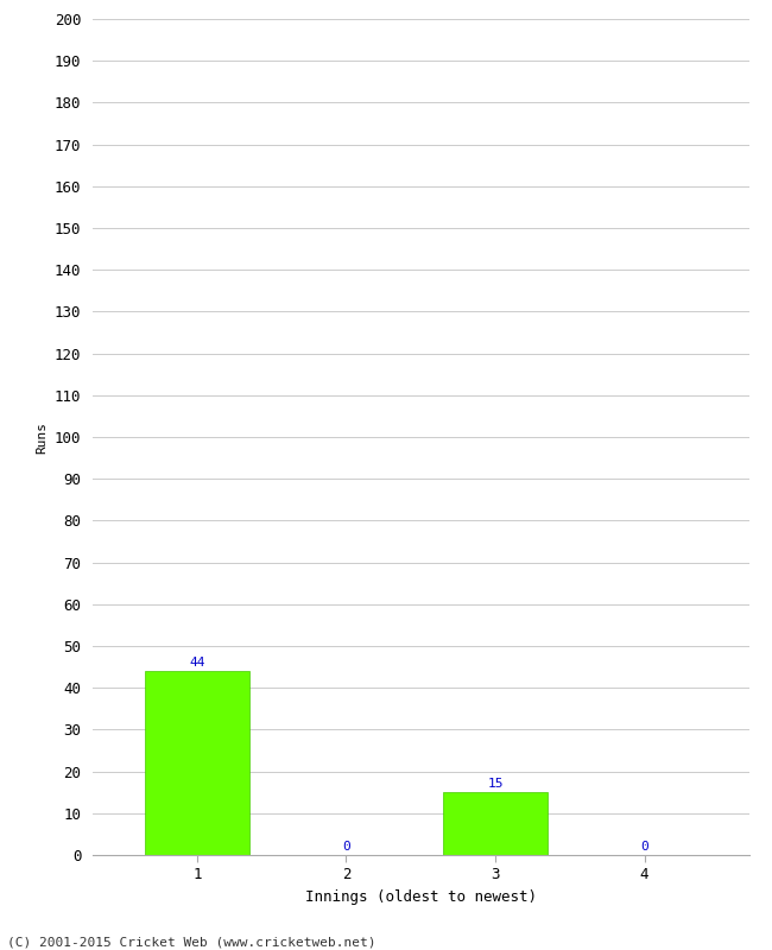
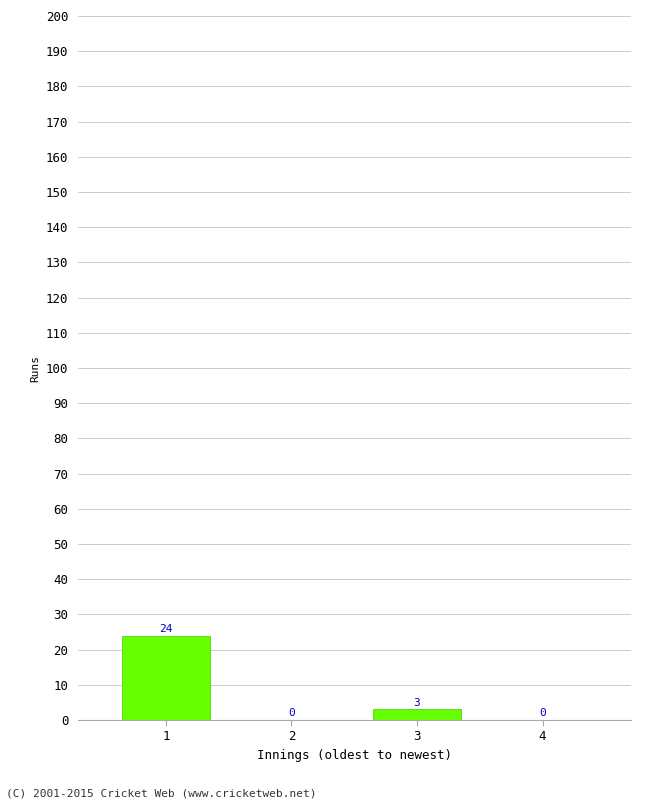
1: 44 -> 24
3: 15 -> 3
